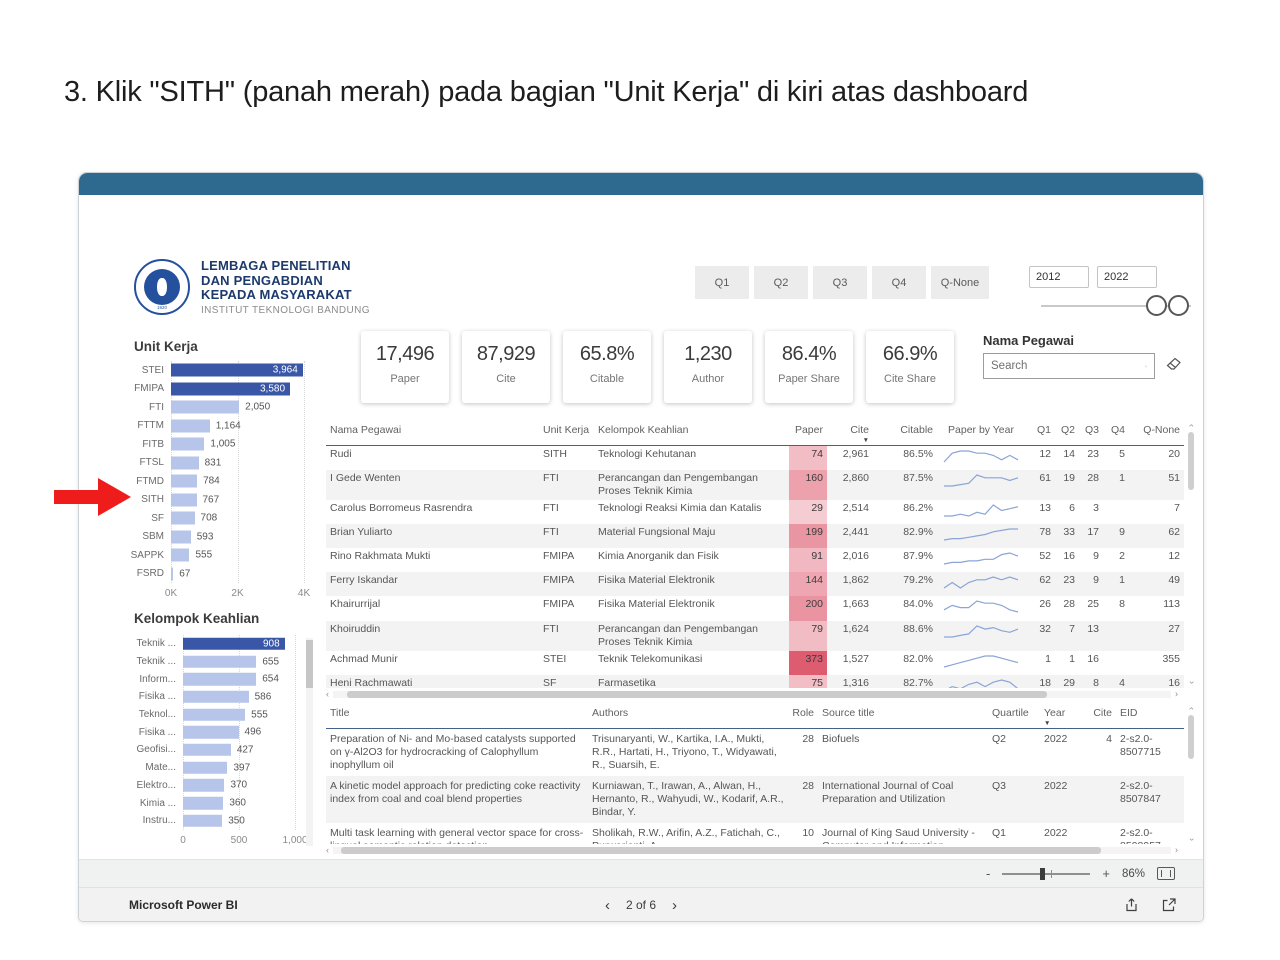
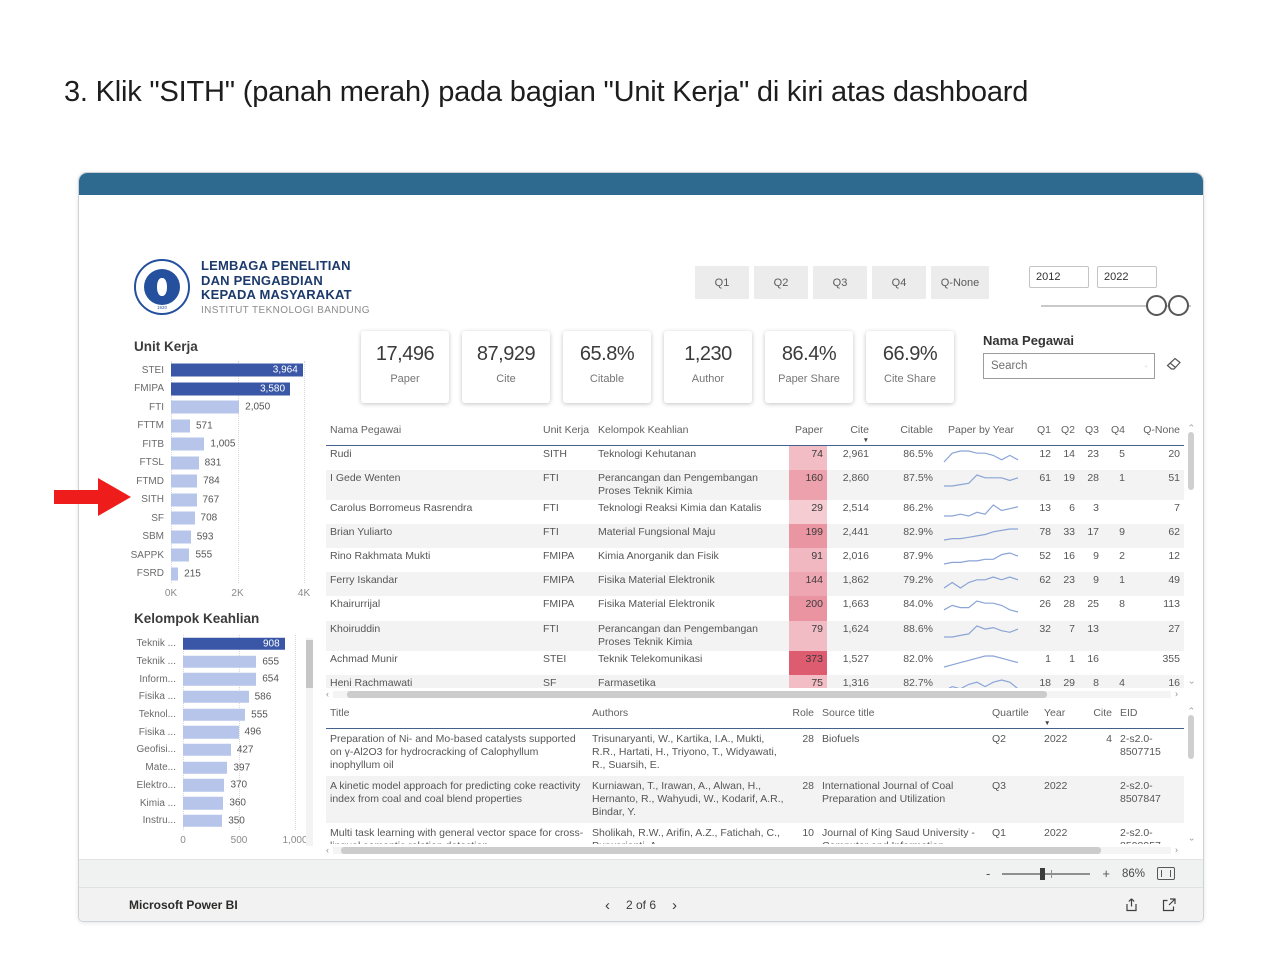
Unit Kerja/FTTM: 1,164 -> 571
Unit Kerja/FSRD: 67 -> 215
